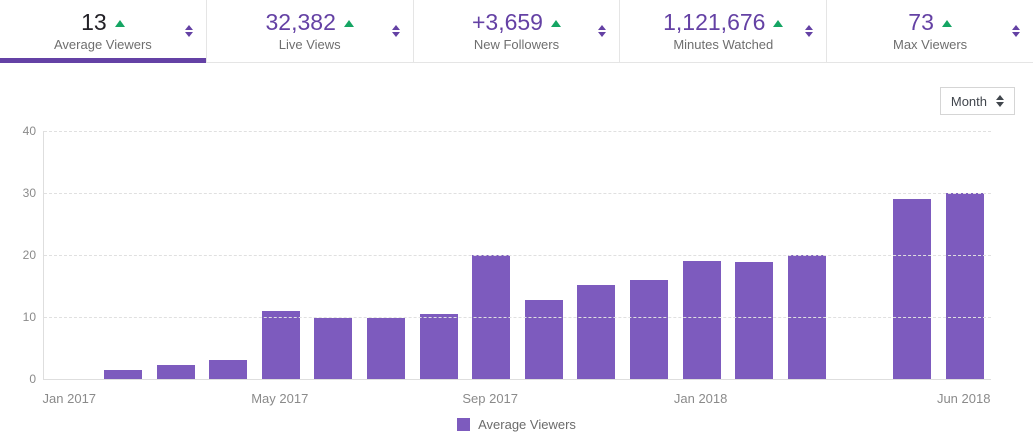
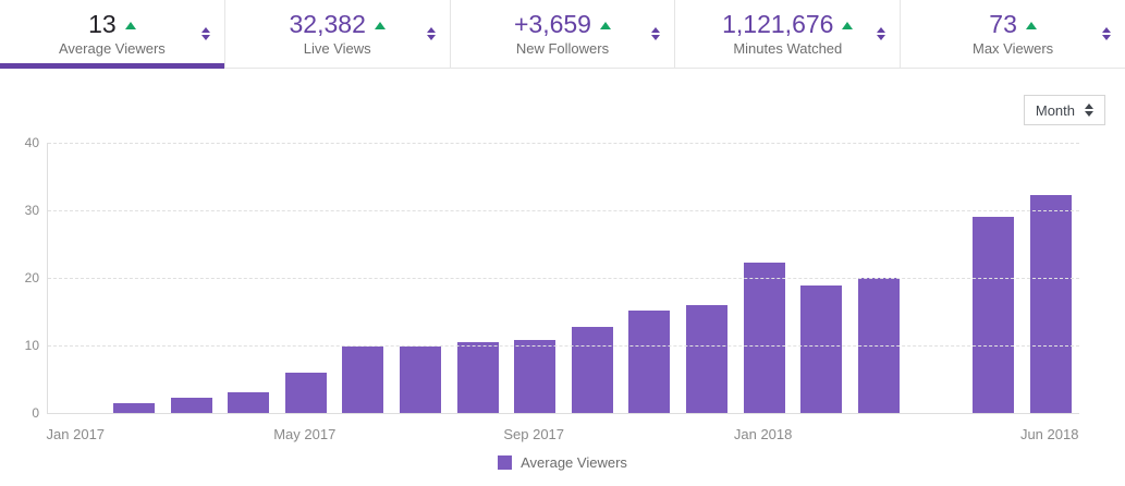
May 2017: 11 -> 6
Sep 2017: 20 -> 11
Jan 2018: 19 -> 22
Jun 2018: 30 -> 32
